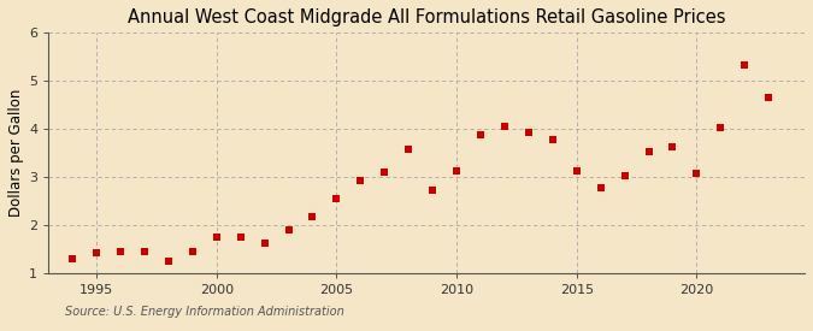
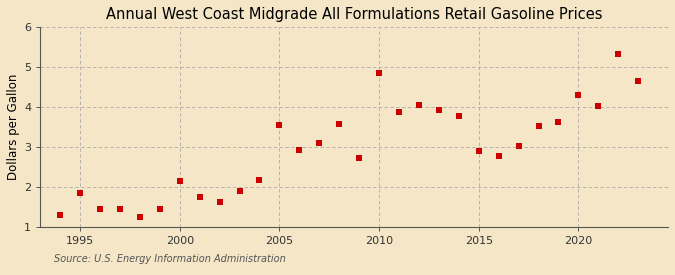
1995: 1.43 -> 1.85
2000: 1.76 -> 2.15
2005: 2.55 -> 3.55
2010: 3.12 -> 4.85
2015: 3.13 -> 2.90
2020: 3.09 -> 4.30
